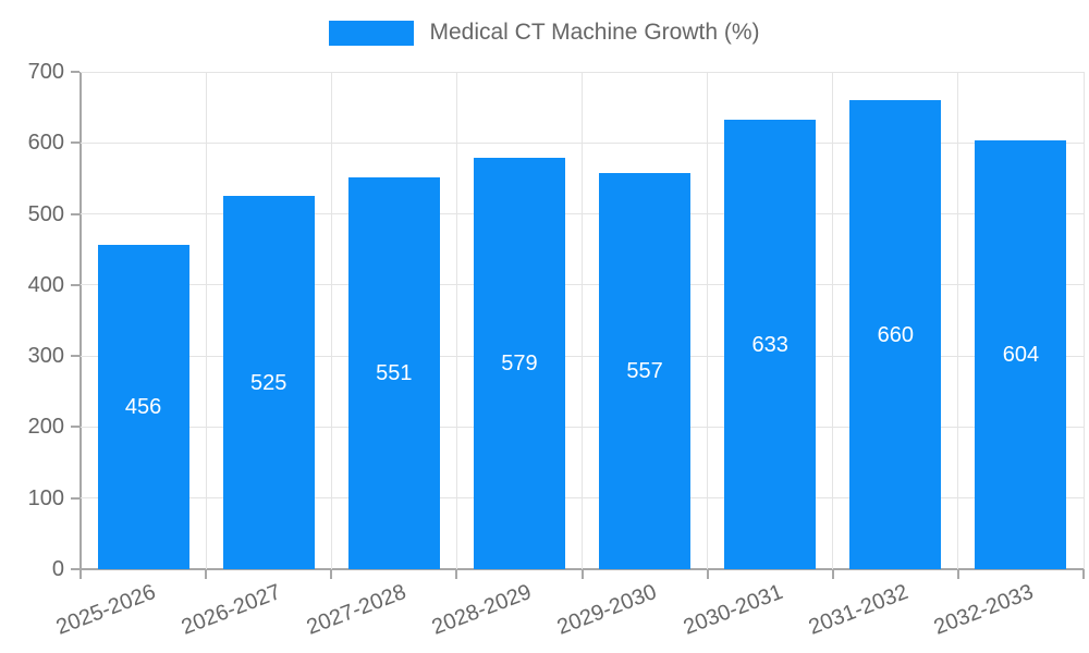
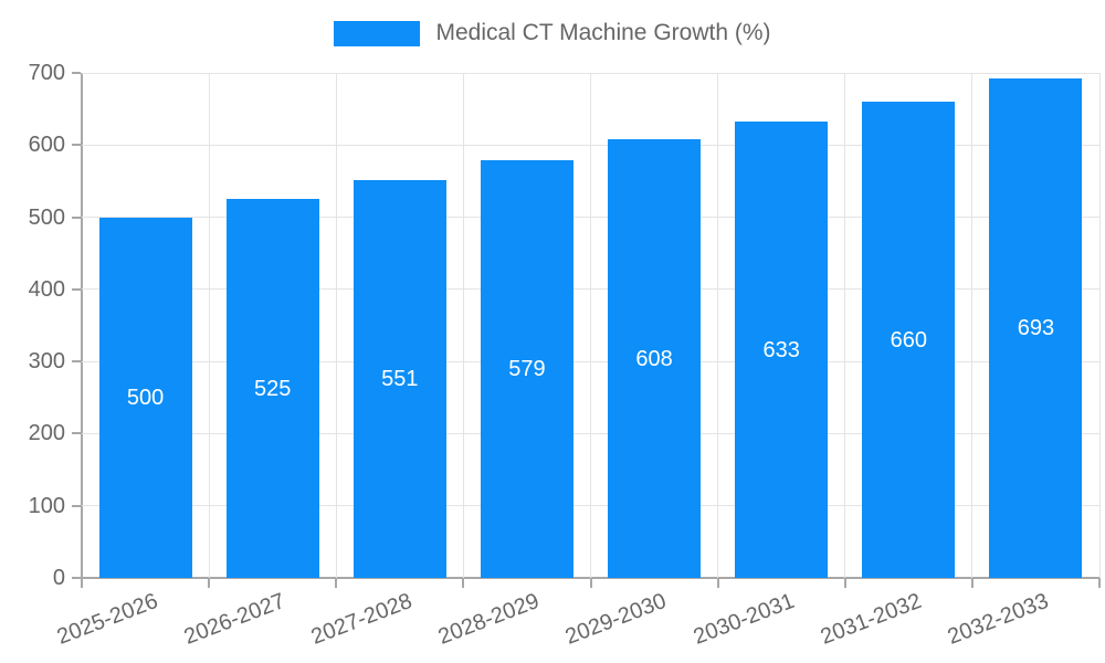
2025-2026: 456 -> 500
2029-2030: 557 -> 608
2032-2033: 604 -> 693
